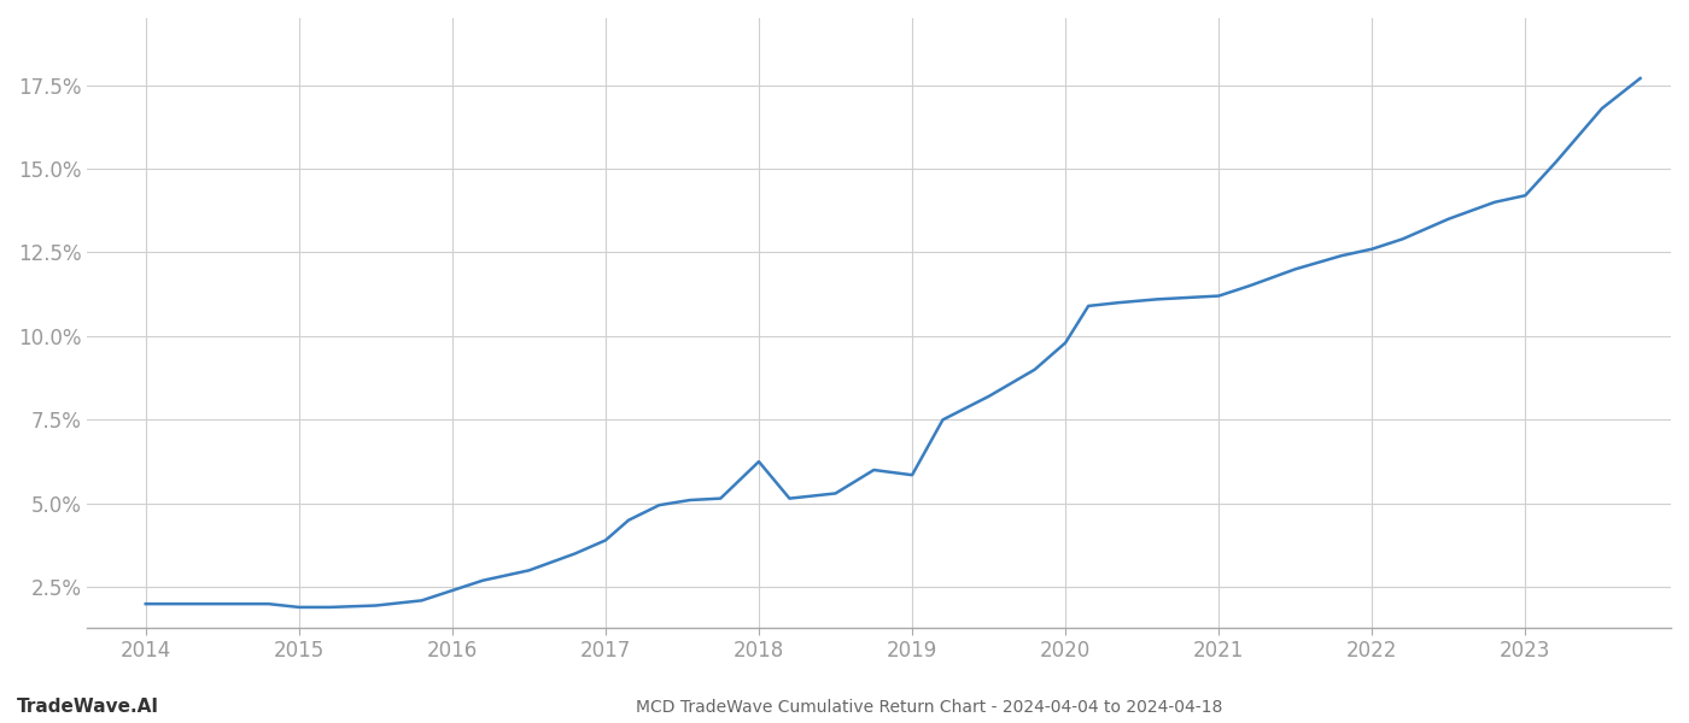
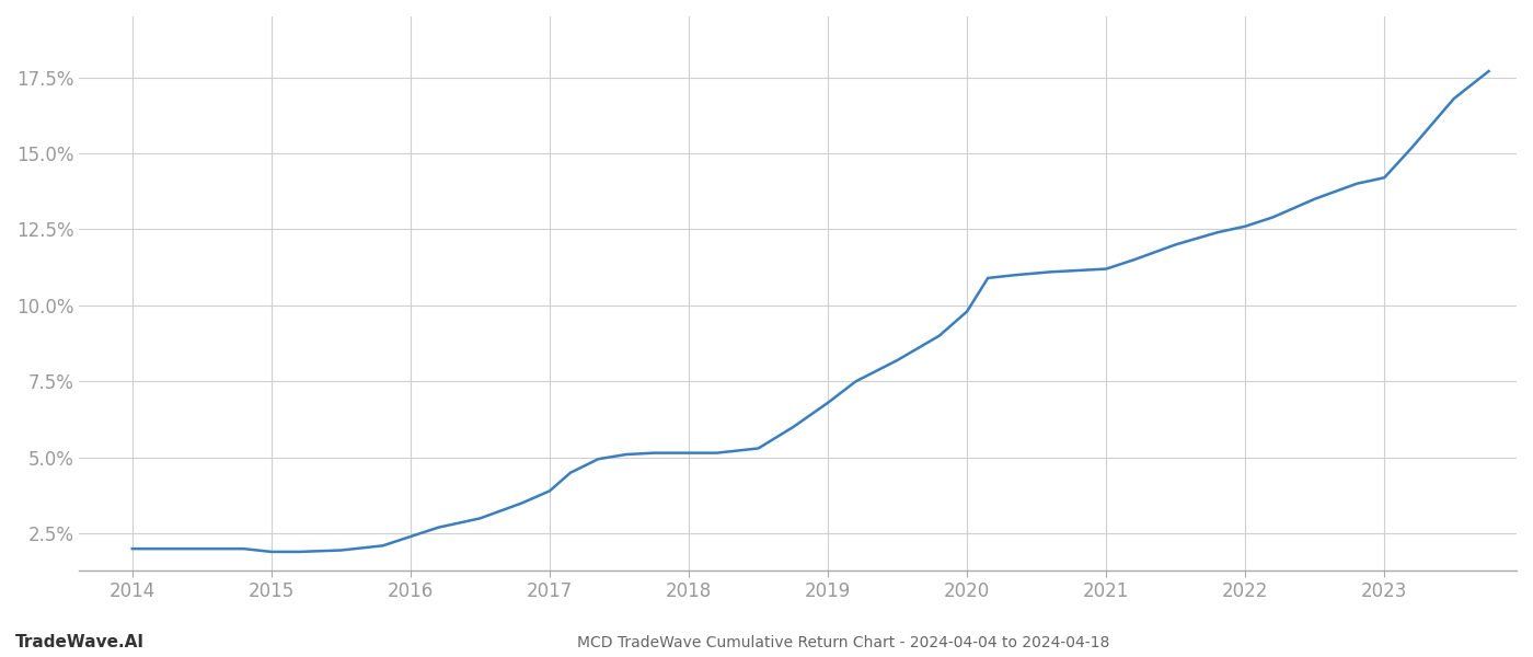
2018: 6.25% -> 5.15%
2019: 5.85% -> 6.80%
